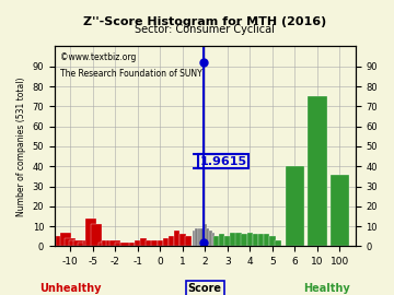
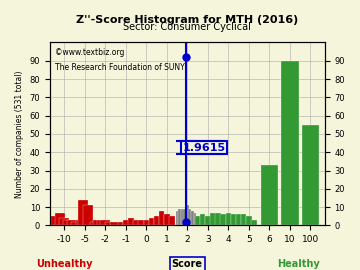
6: 40 -> 33
10: 75 -> 90
100: 36 -> 55
